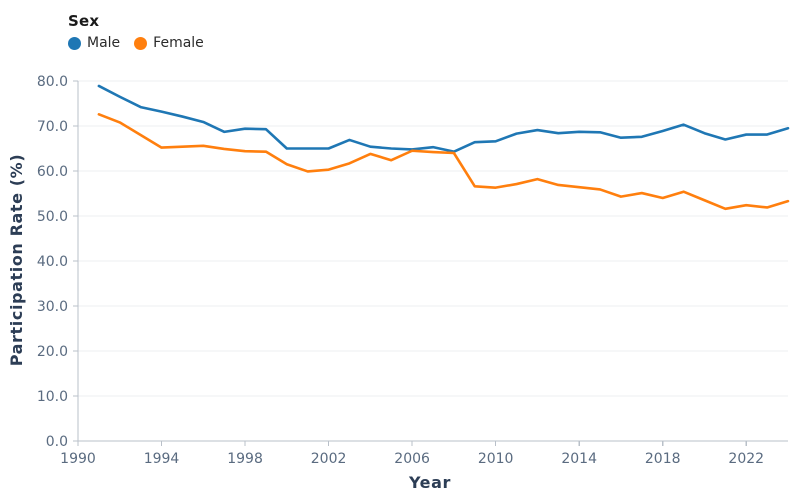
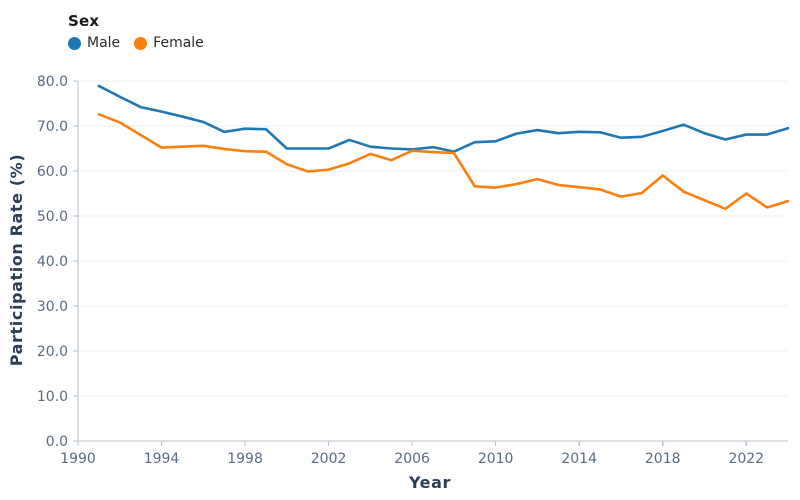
Female/2018: 54 -> 59
Female/2022: 52 -> 55
